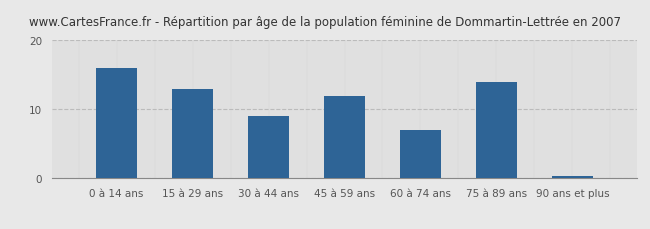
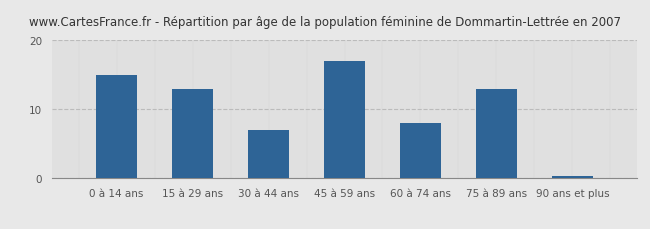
0 à 14 ans: 16.0 -> 15.0
30 à 44 ans: 9.0 -> 7.0
45 à 59 ans: 12.0 -> 17.0
60 à 74 ans: 7.0 -> 8.0
75 à 89 ans: 14.0 -> 13.0
